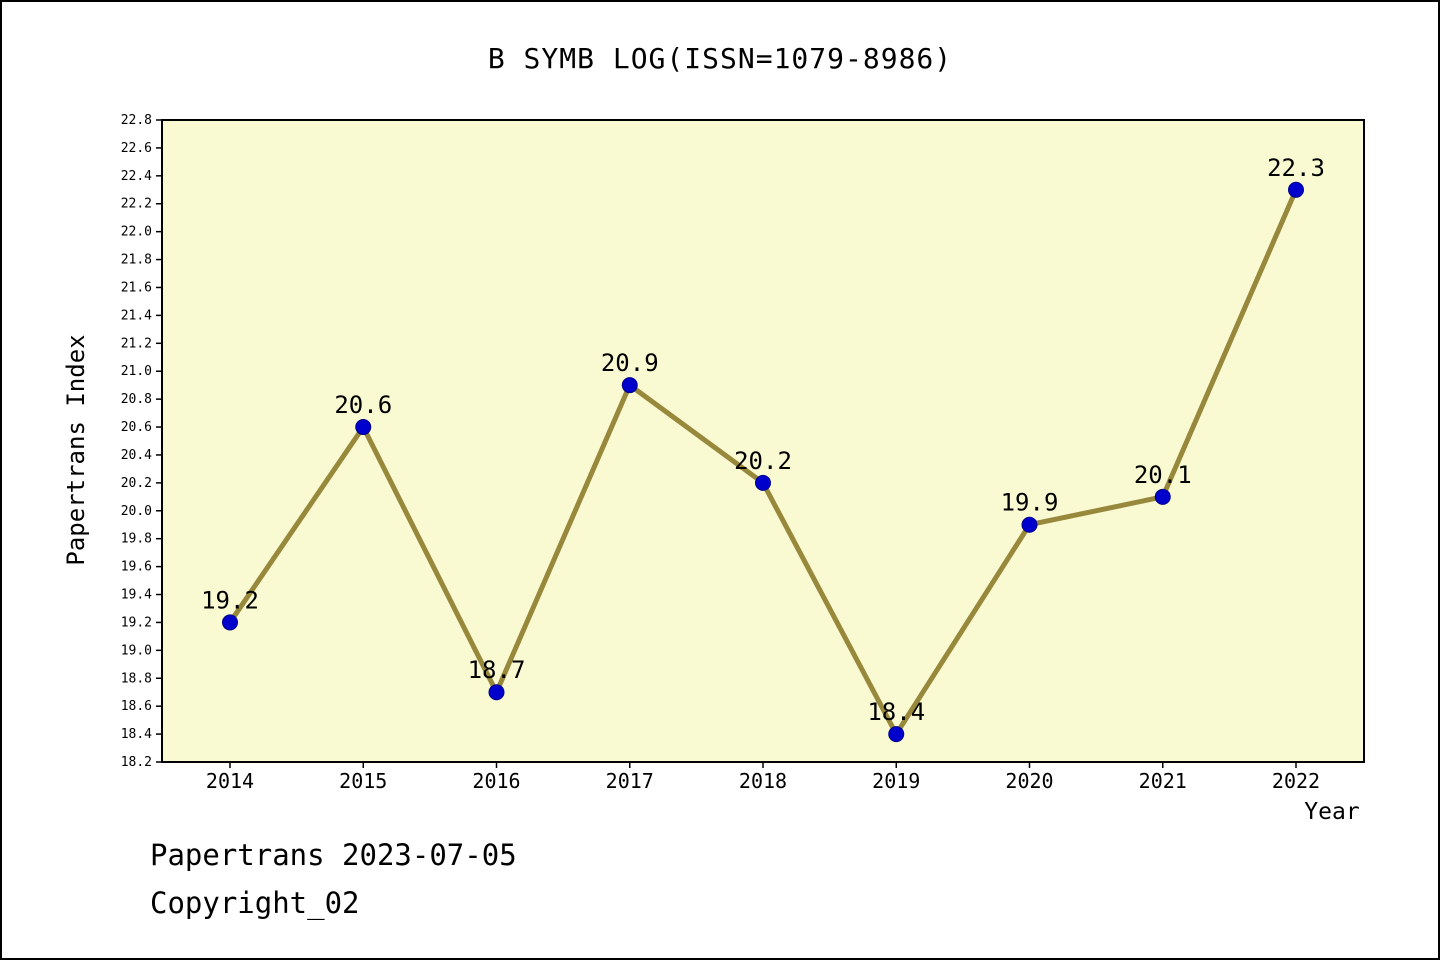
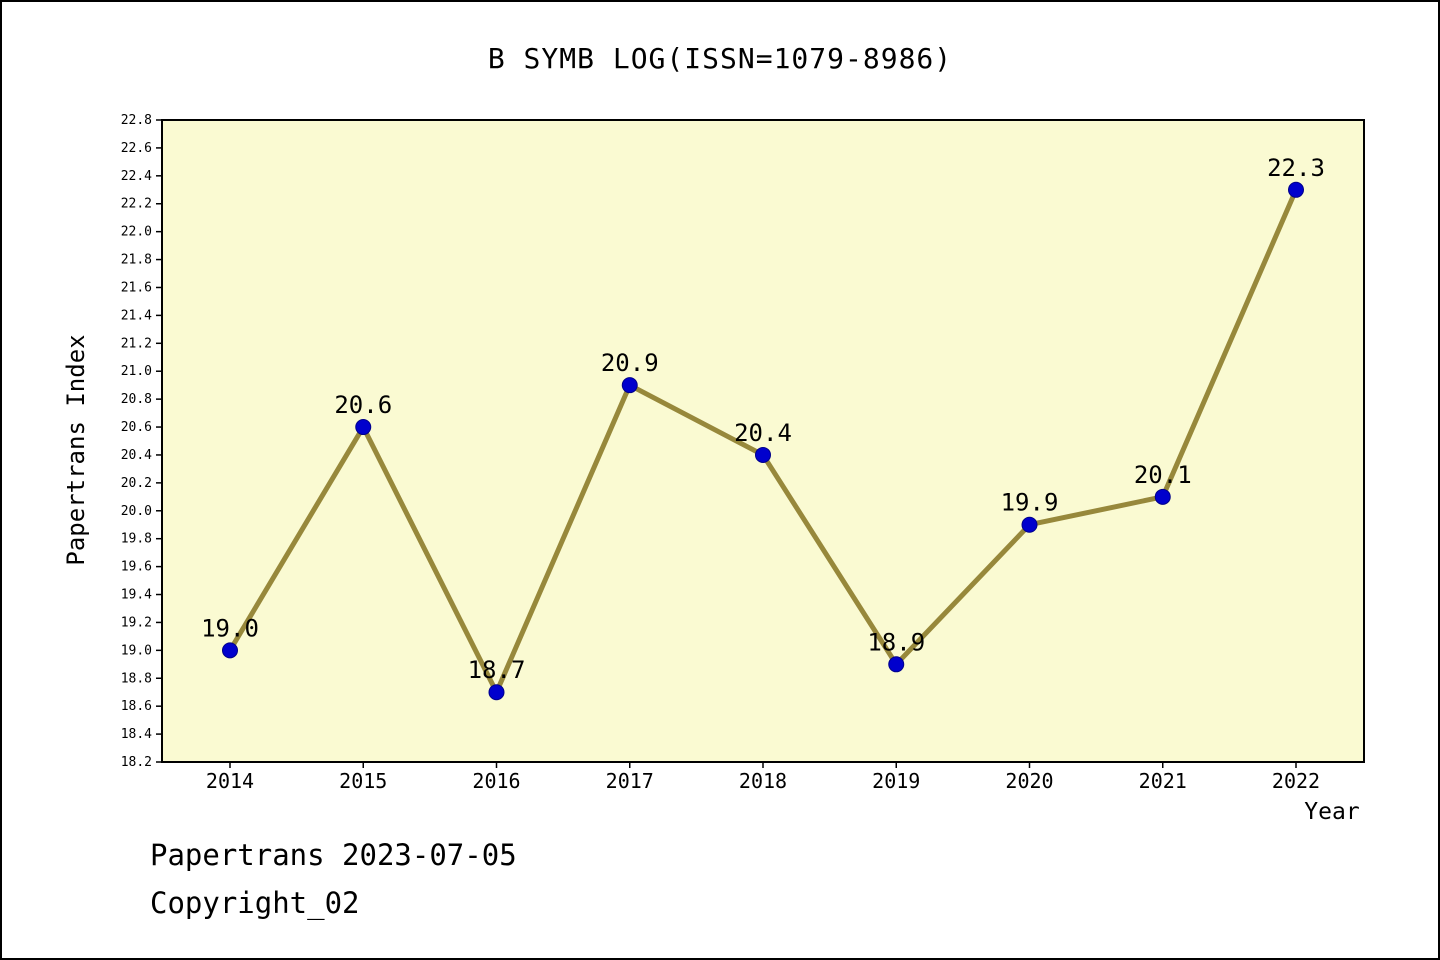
2014: 19.2 -> 19.0
2018: 20.2 -> 20.4
2019: 18.4 -> 18.9
